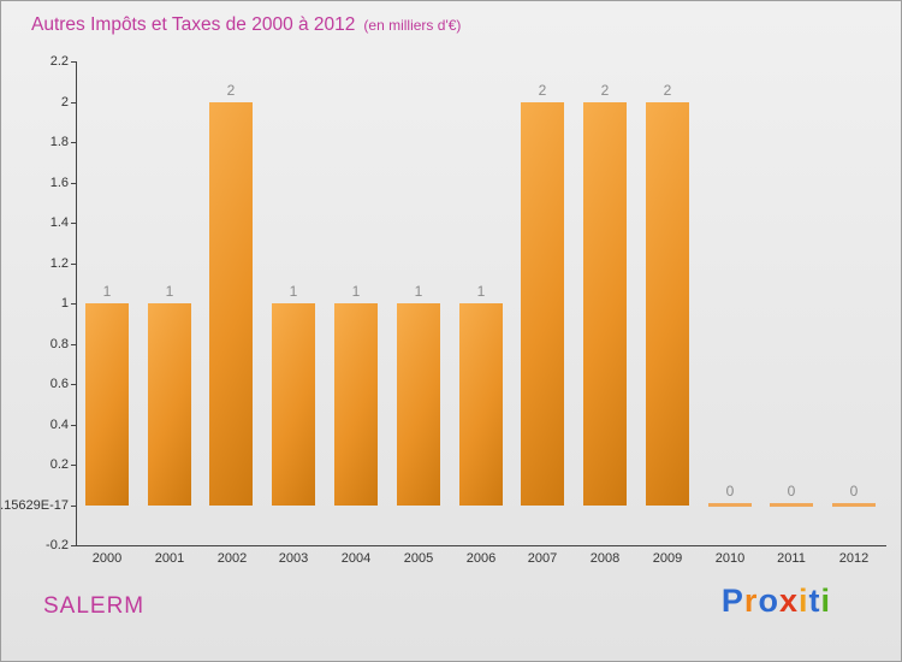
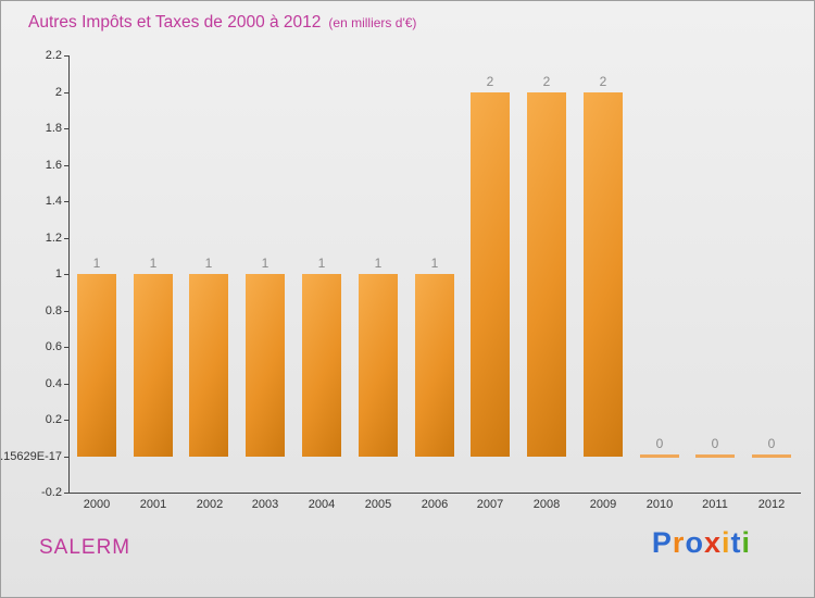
2002: 2 -> 1
